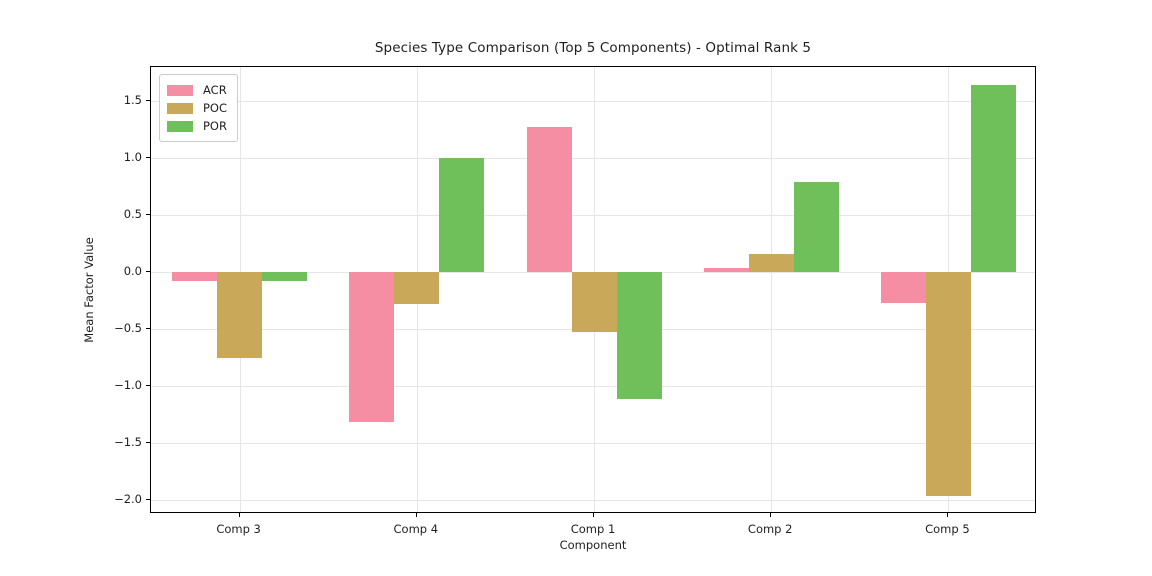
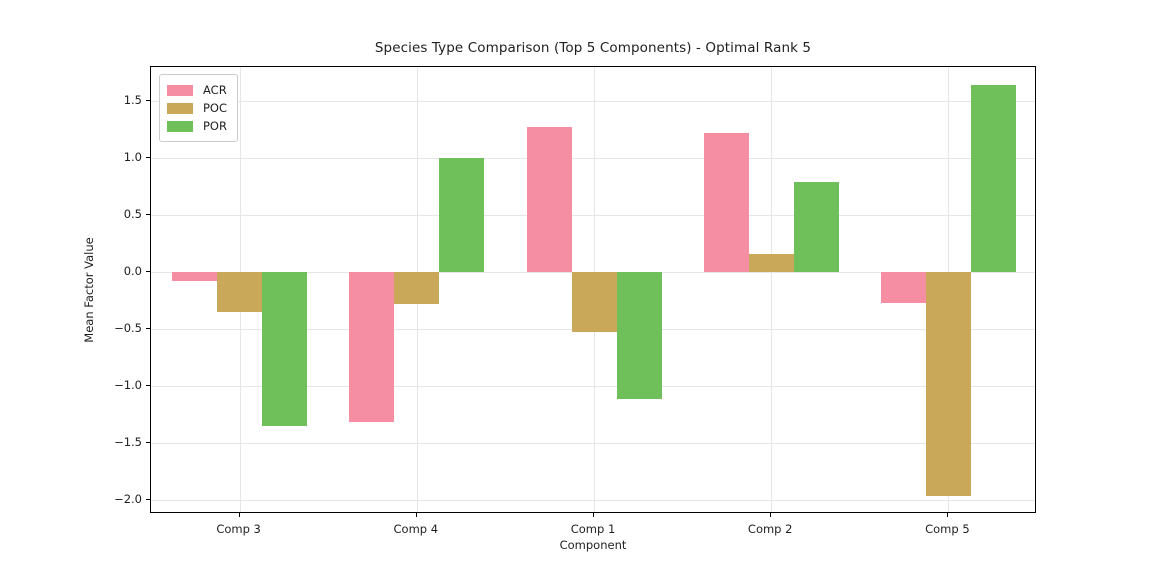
POC/Comp 3: -0.75 -> -0.35
POR/Comp 3: -0.08 -> -1.35
ACR/Comp 2: 0.04 -> 1.22
